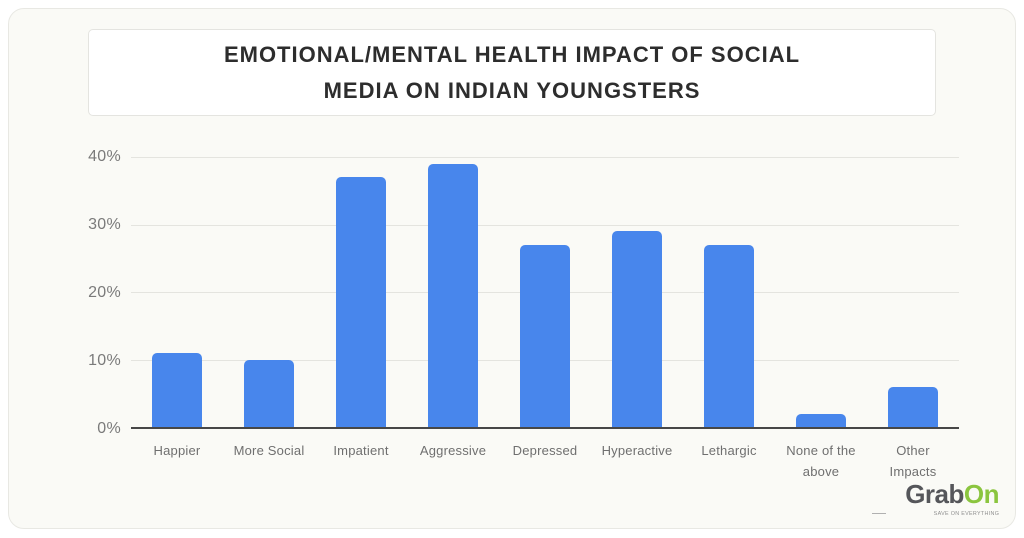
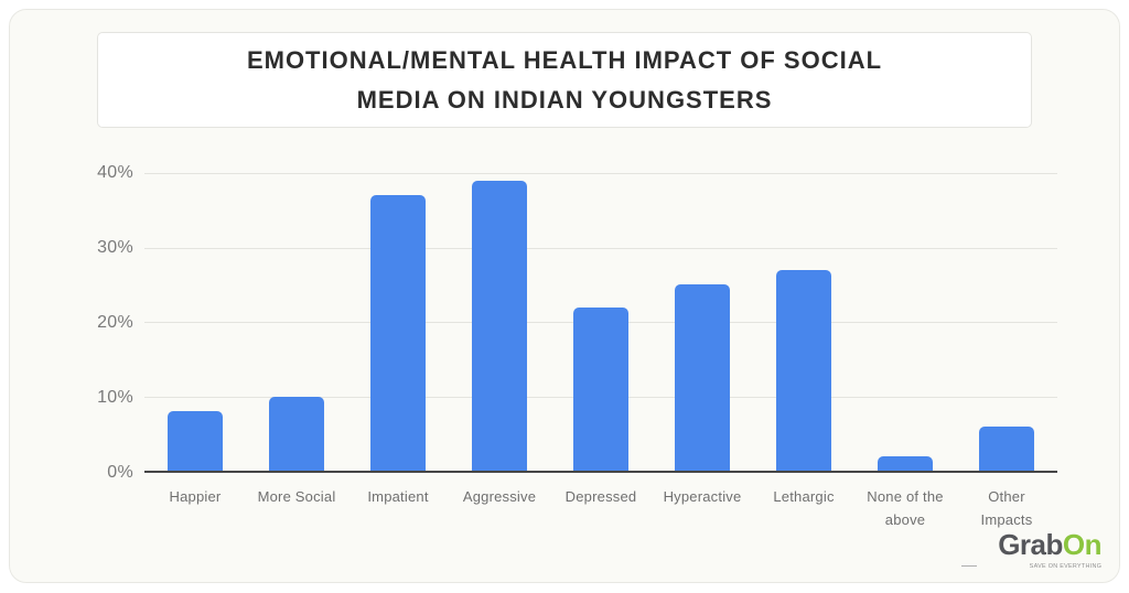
Happier: 11% -> 8%
Depressed: 27% -> 22%
Hyperactive: 29% -> 25%
